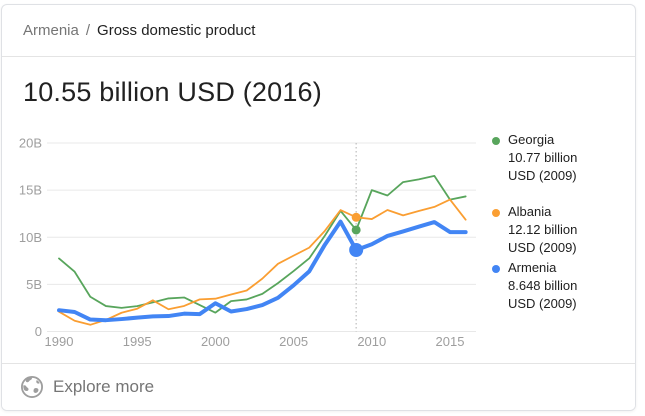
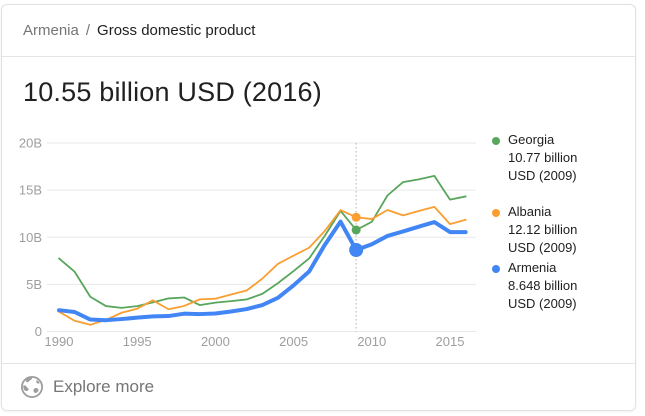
Georgia/2000: 2B -> 3B
Armenia/2000: 3B -> 2B
Georgia/2010: 15B -> 12B
Albania/2015: 14B -> 11B
